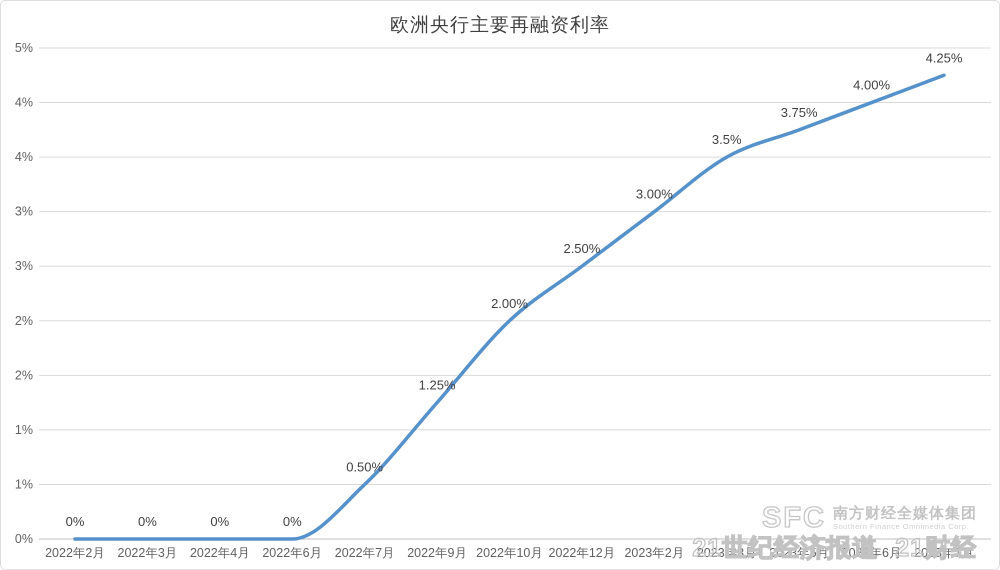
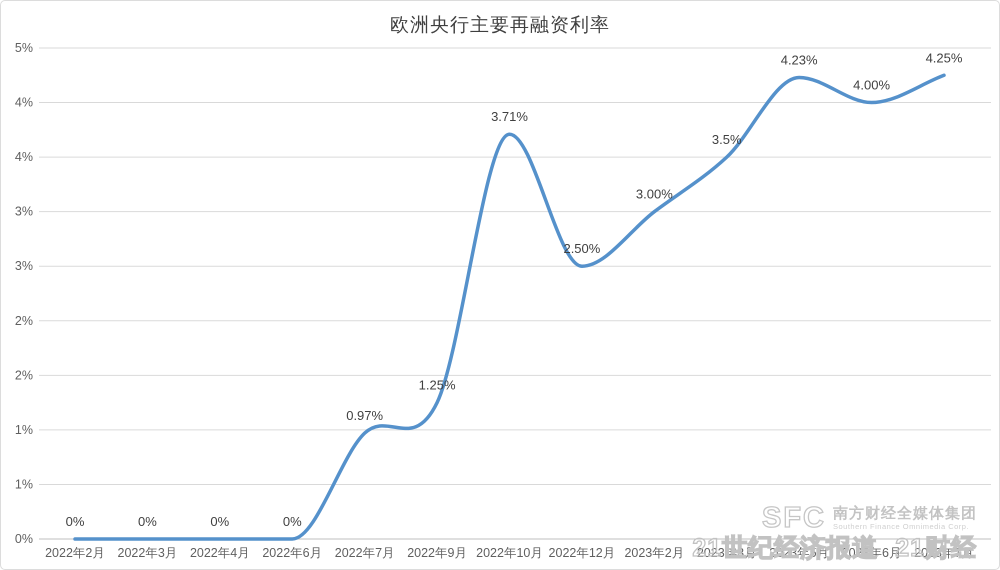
2022年7月: 0.50% -> 0.97%
2022年10月: 2.00% -> 3.71%
2023年5月: 3.75% -> 4.23%
